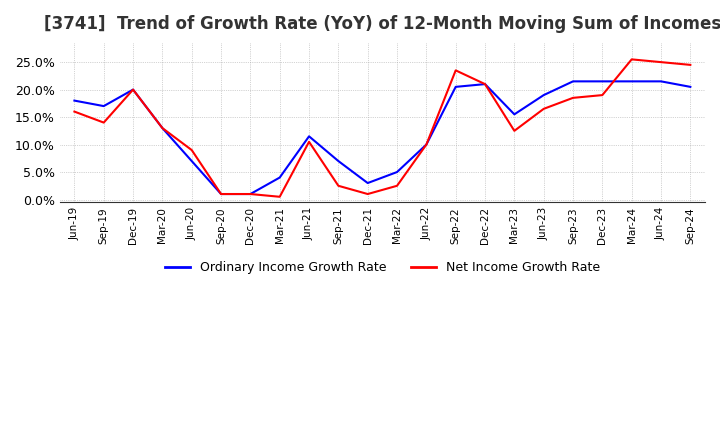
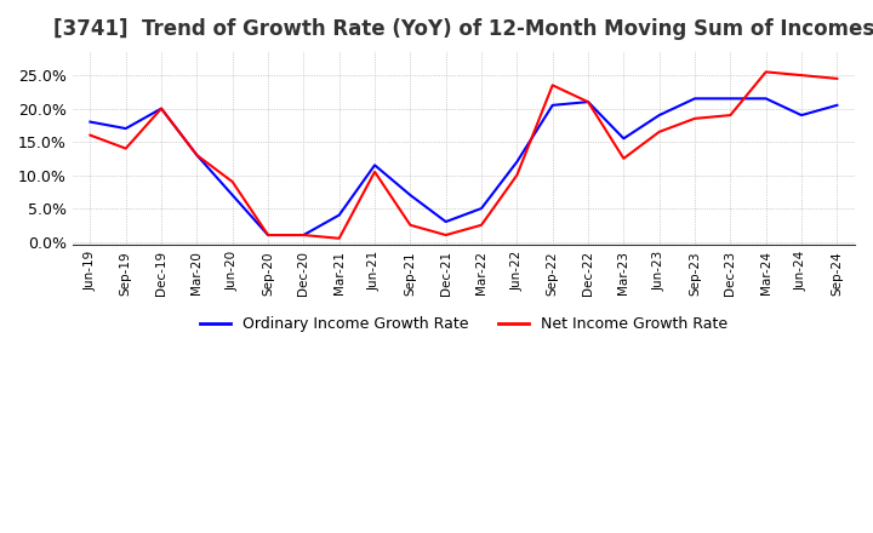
Ordinary Income Growth Rate/Jun-22: 10.0% -> 12.0%
Ordinary Income Growth Rate/Jun-24: 21.5% -> 19.0%
